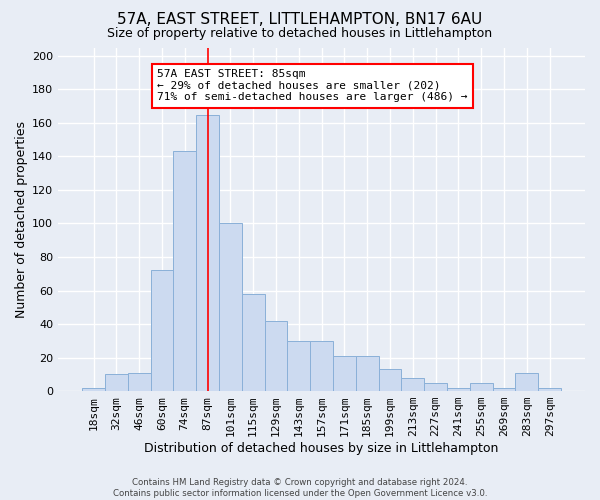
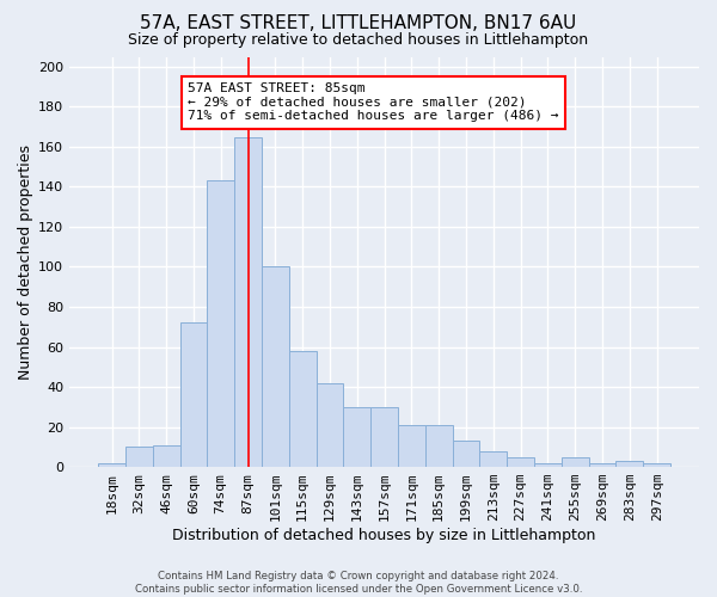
283sqm: 11 -> 3
